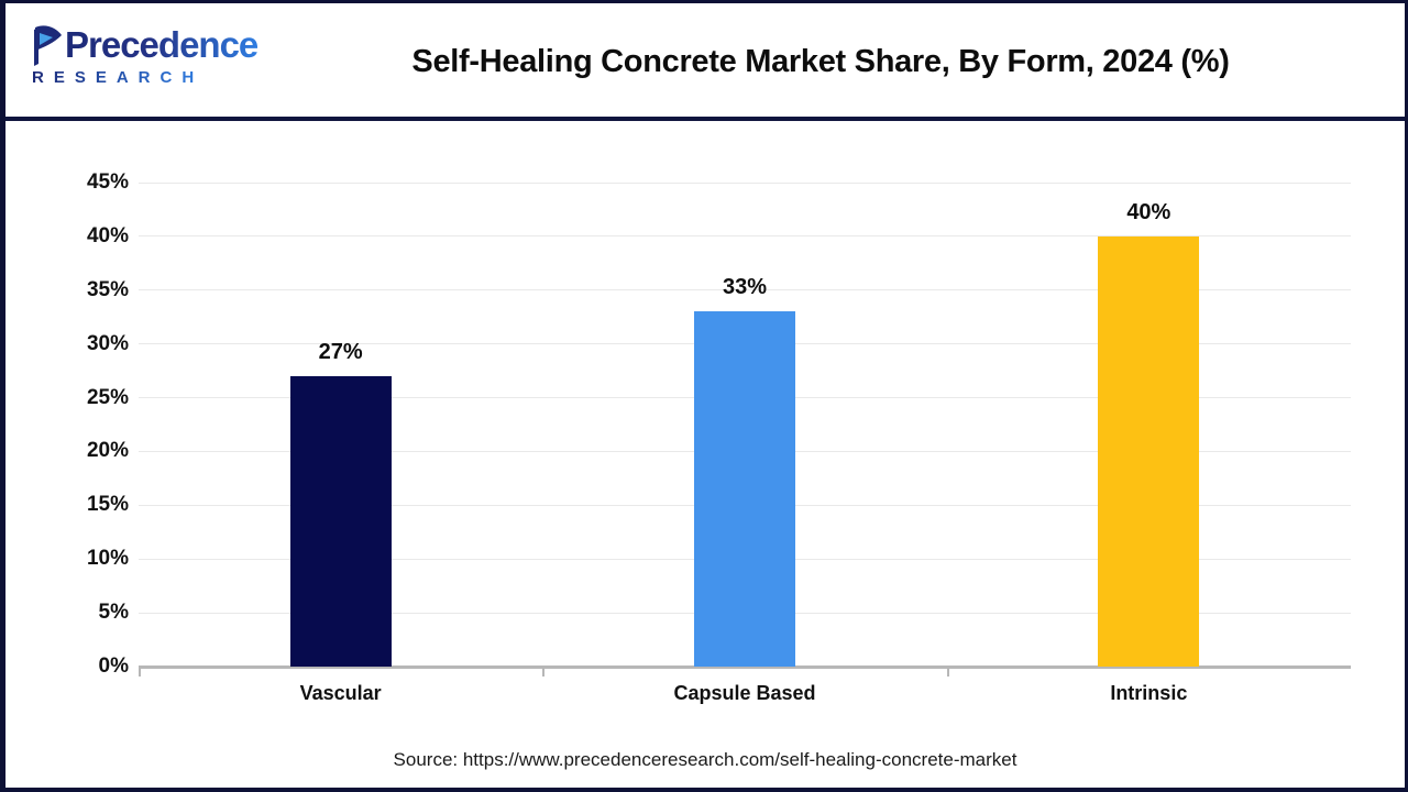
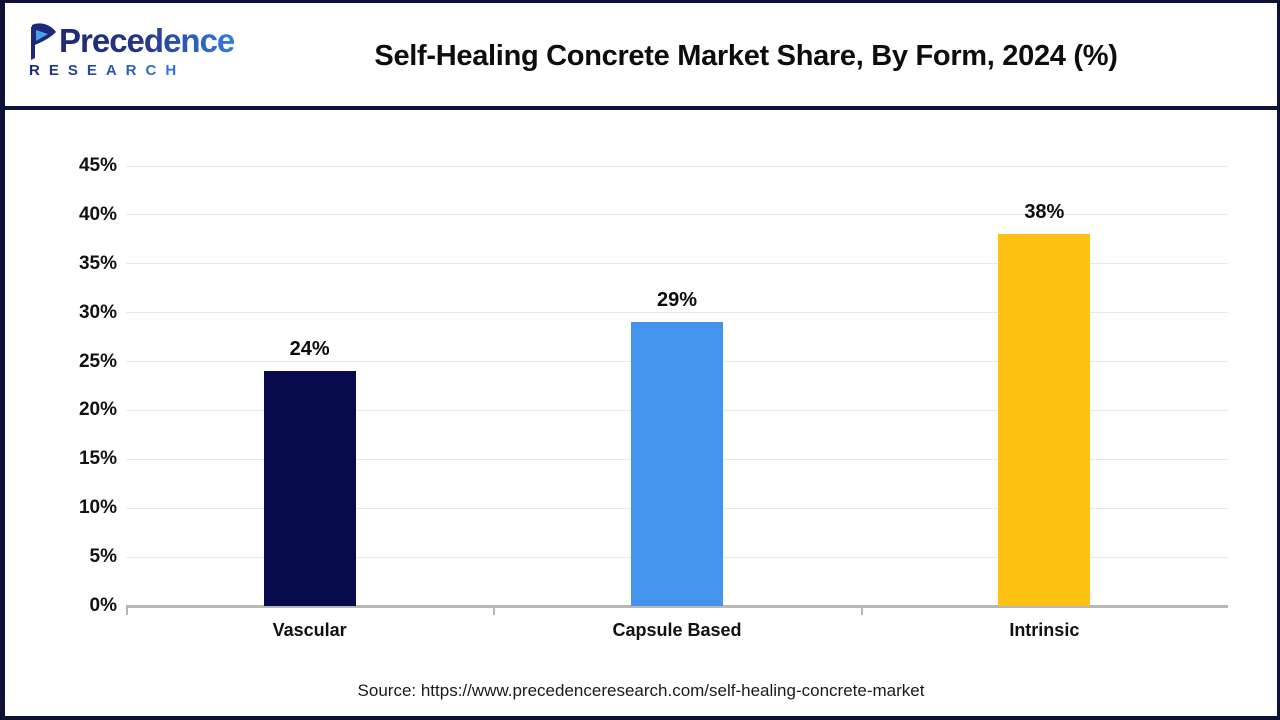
Vascular: 27% -> 24%
Capsule Based: 33% -> 29%
Intrinsic: 40% -> 38%
